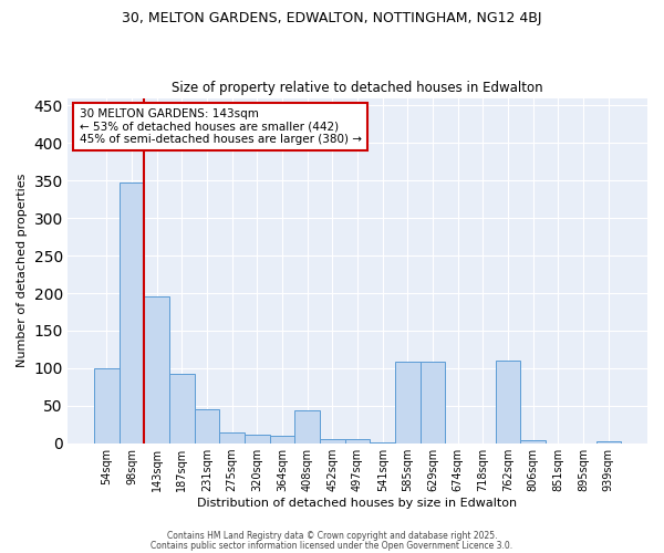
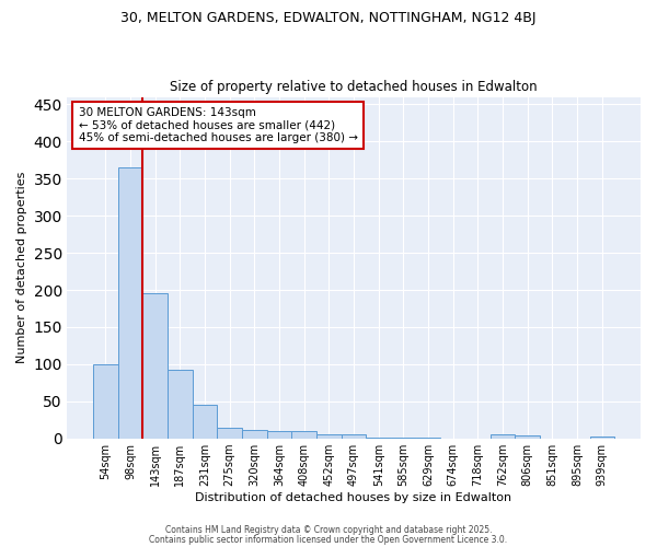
98sqm: 348 -> 365
408sqm: 44 -> 10
585sqm: 108 -> 1
629sqm: 108 -> 1
762sqm: 110 -> 5
